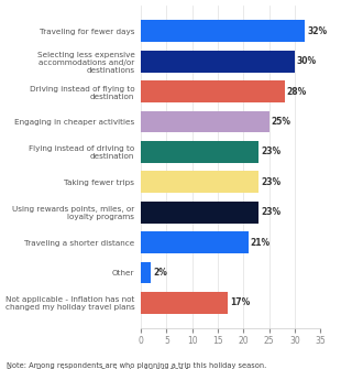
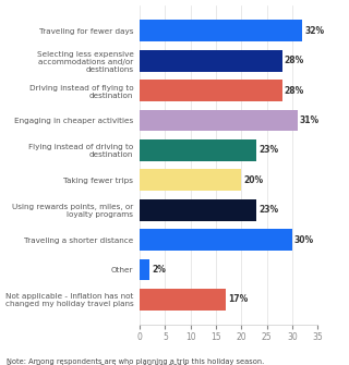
Selecting less expensive accommodations and/or destinations: 30% -> 28%
Engaging in cheaper activities: 25% -> 31%
Taking fewer trips: 23% -> 20%
Traveling a shorter distance: 21% -> 30%
